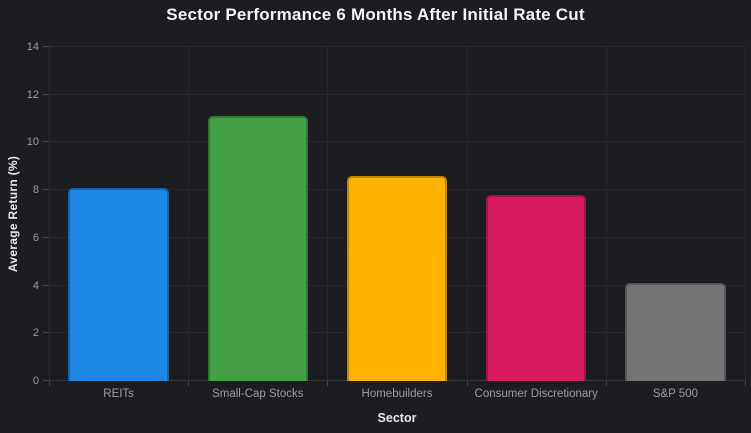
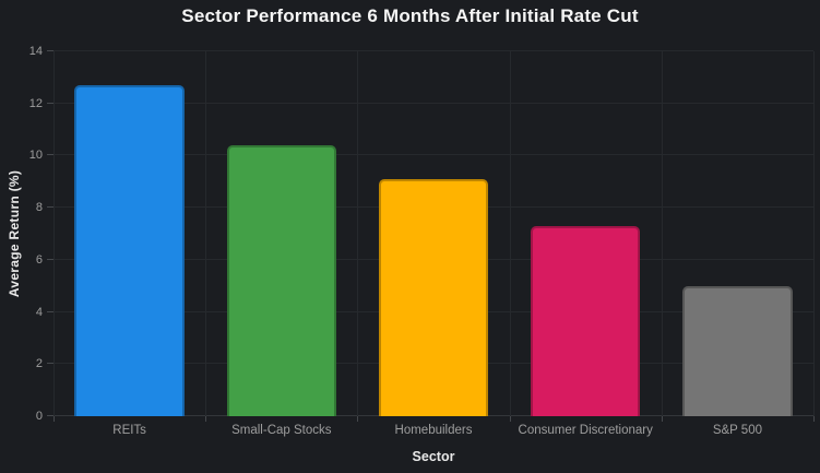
REITs: 8.1 -> 12.7
Small-Cap Stocks: 11.1 -> 10.4
Homebuilders: 8.6 -> 9.1
Consumer Discretionary: 7.8 -> 7.3
S&P 500: 4.1 -> 5.0
